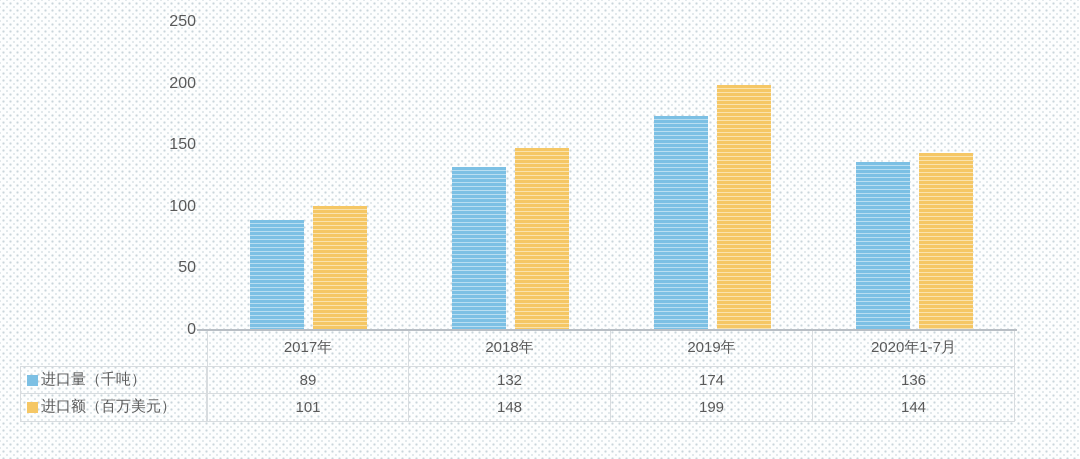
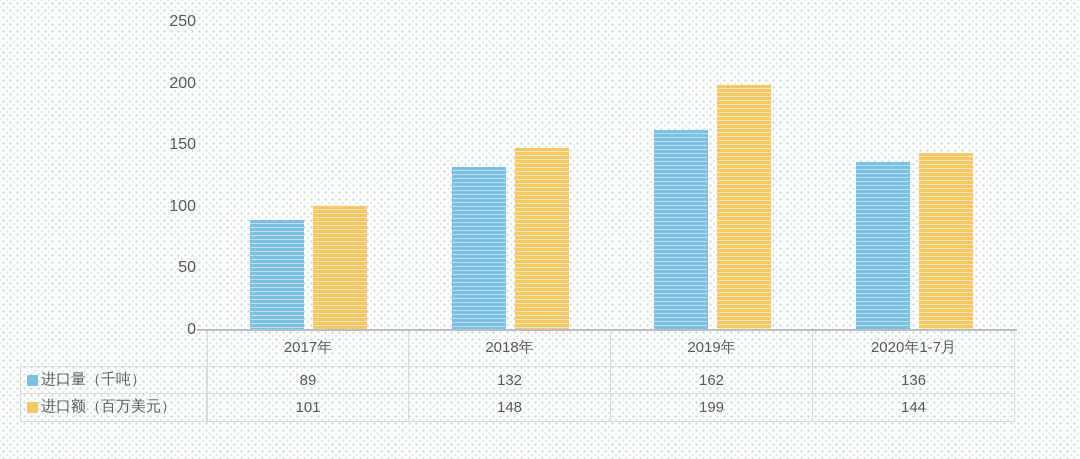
进口量（千吨）/2019年: 174 -> 162
